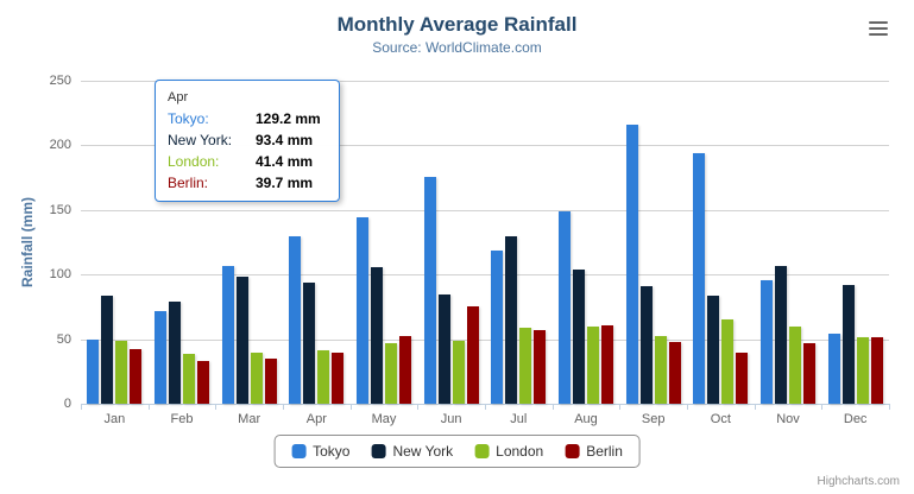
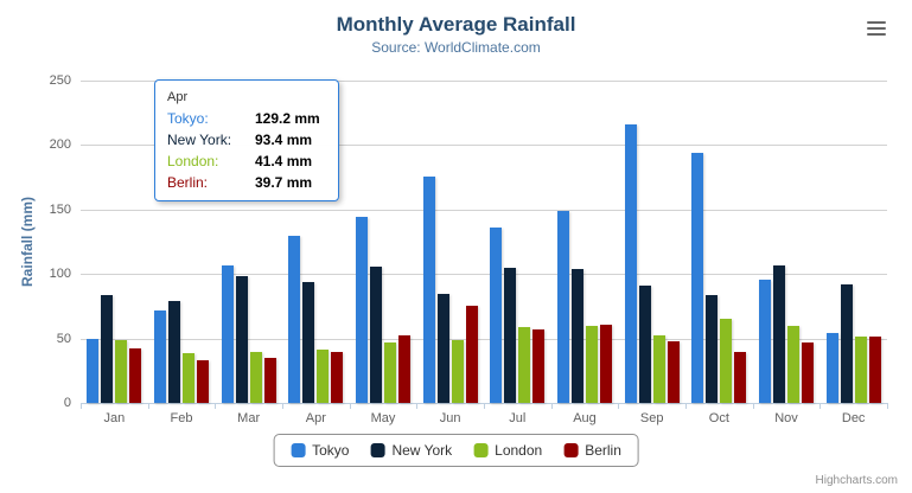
Tokyo/Jul: 119 -> 136
New York/Jul: 130 -> 105
